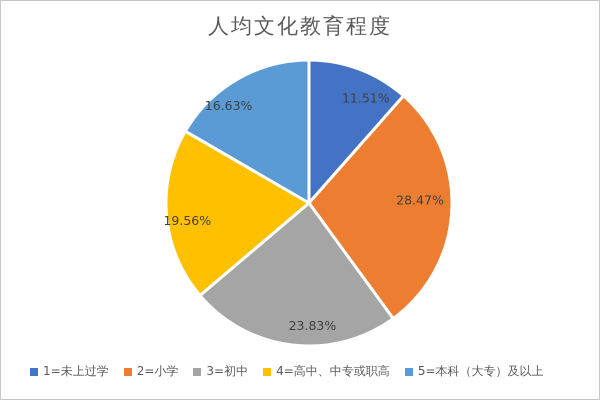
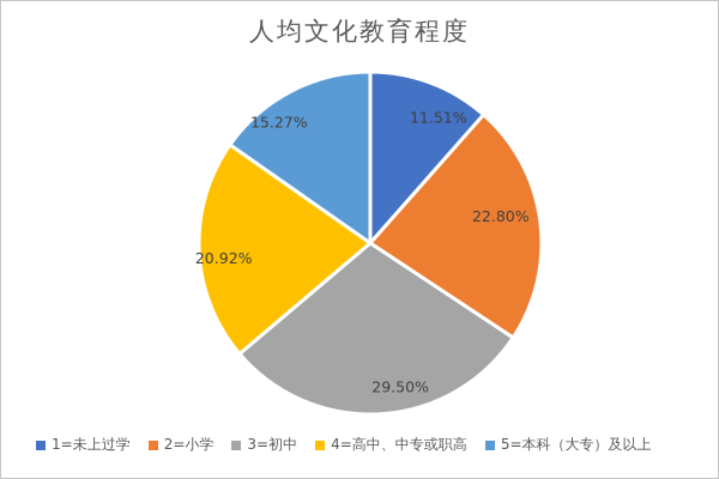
2=小学: 28.47% -> 22.80%
3=初中: 23.83% -> 29.50%
4=高中、中专或职高: 19.56% -> 20.92%
5=本科（大专）及以上: 16.63% -> 15.27%
